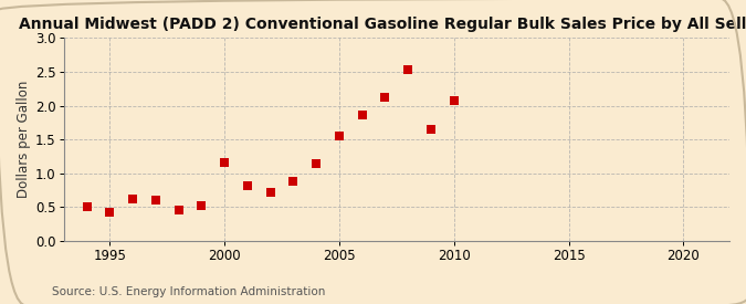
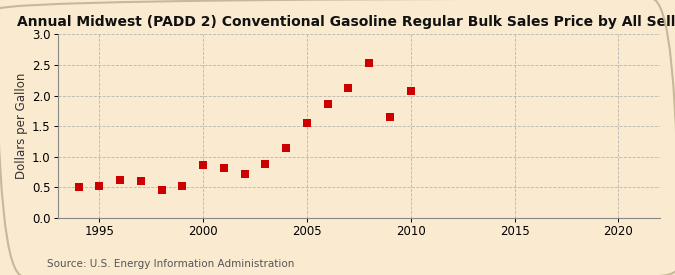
1995: 0.42 -> 0.53
2000: 1.16 -> 0.86
